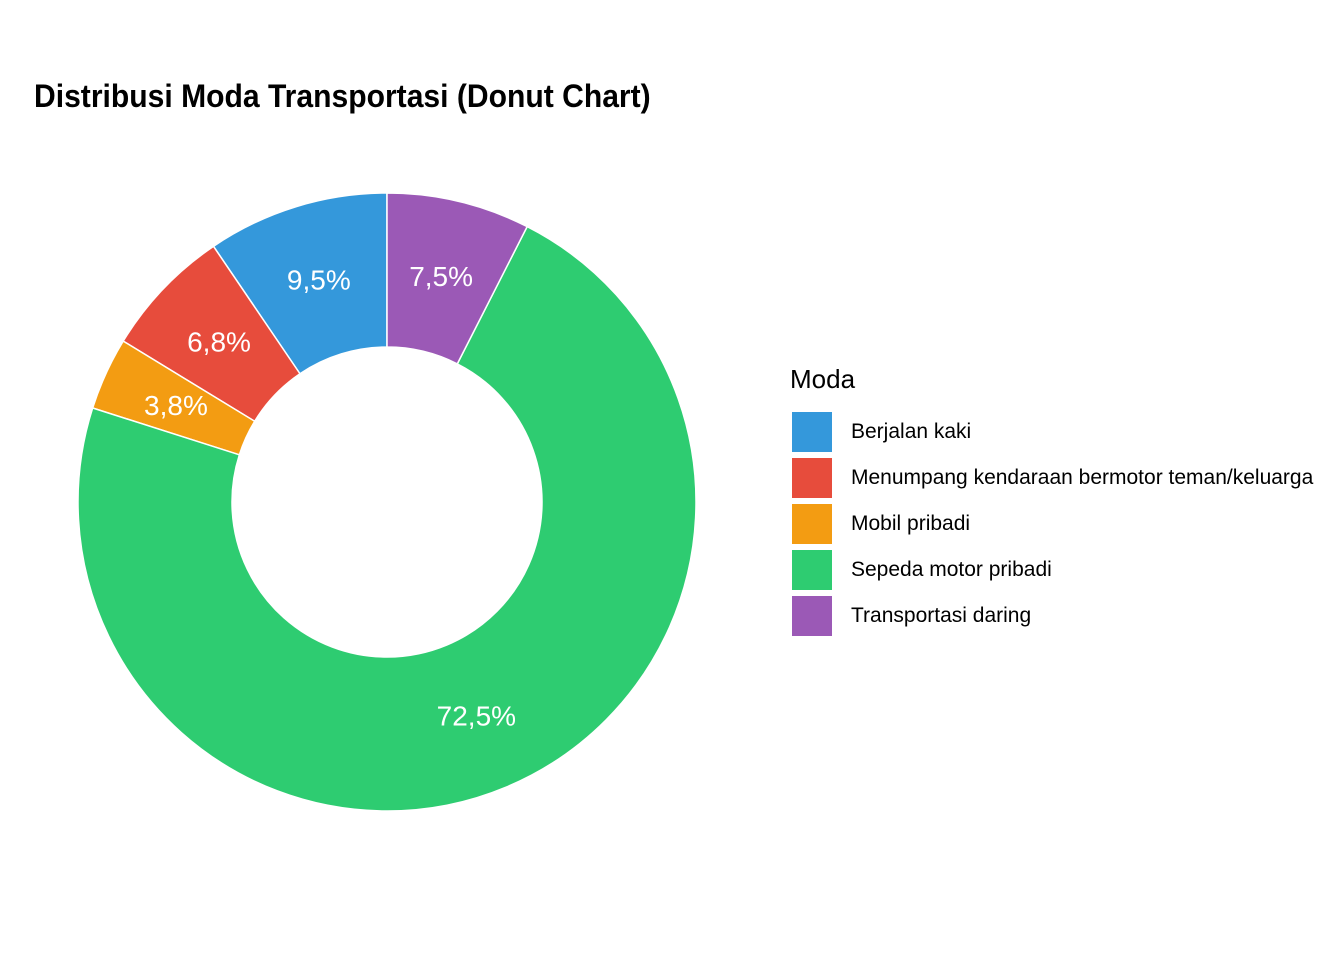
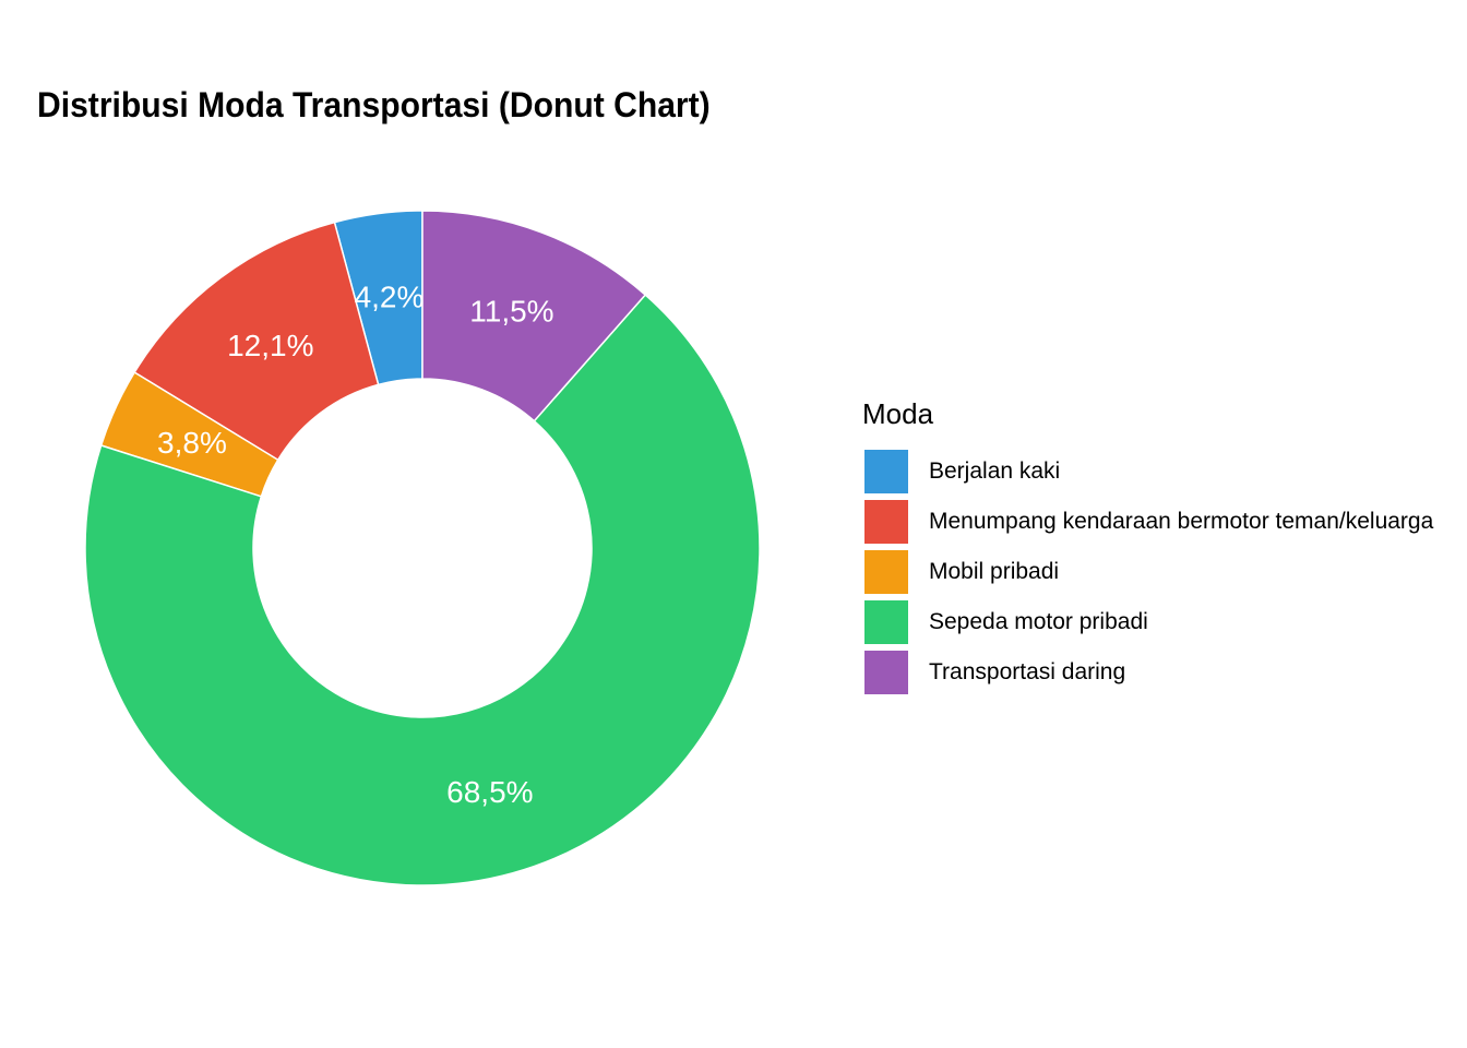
Berjalan kaki: 9,5% -> 4,2%
Menumpang kendaraan bermotor teman/keluarga: 6,8% -> 12,1%
Sepeda motor pribadi: 72,5% -> 68,5%
Transportasi daring: 7,5% -> 11,5%
